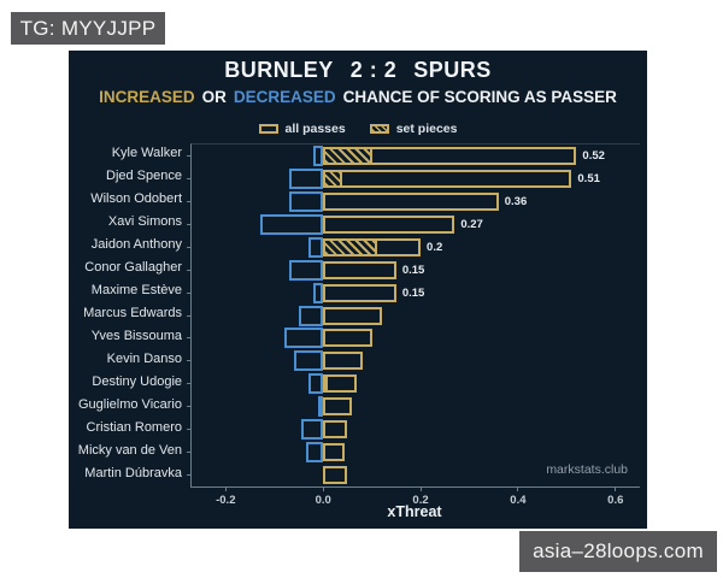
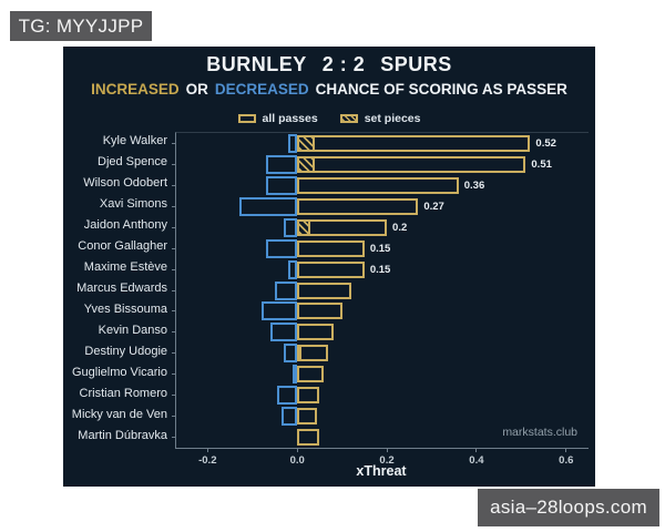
set pieces/Kyle Walker: 0.10 -> 0.04
set pieces/Jaidon Anthony: 0.11 -> 0.03
